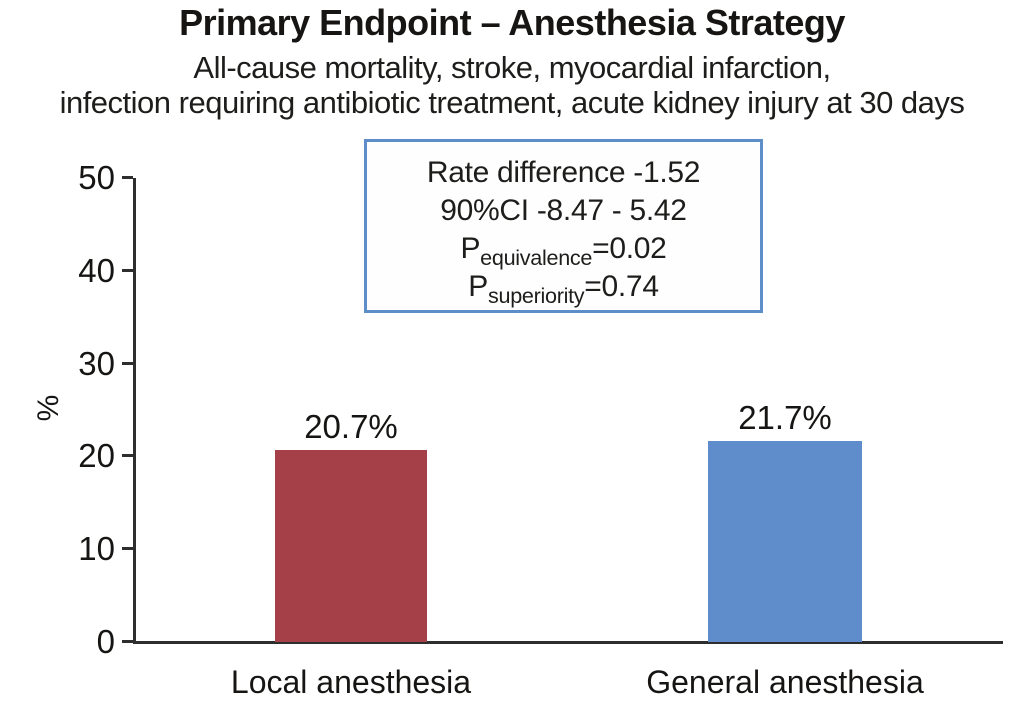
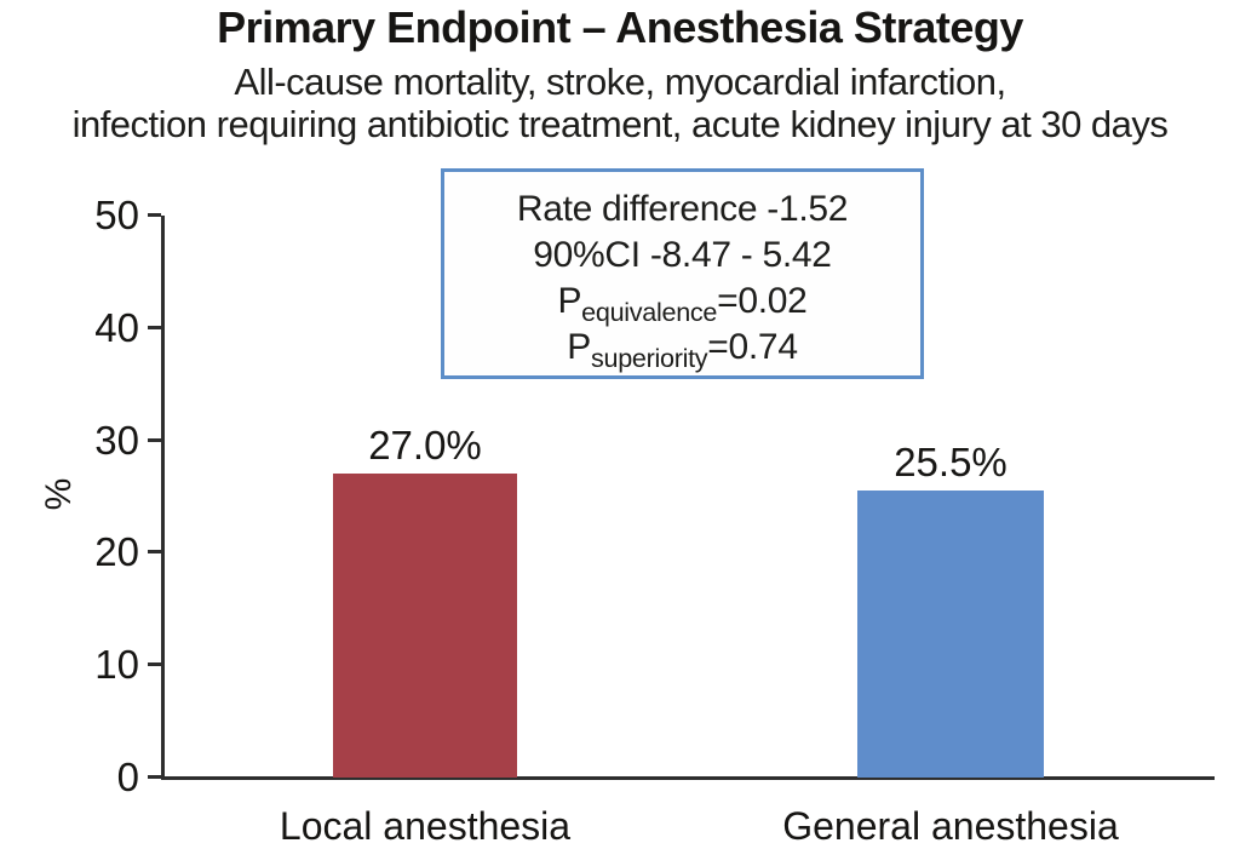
Local anesthesia: 20.7% -> 27.0%
General anesthesia: 21.7% -> 25.5%
